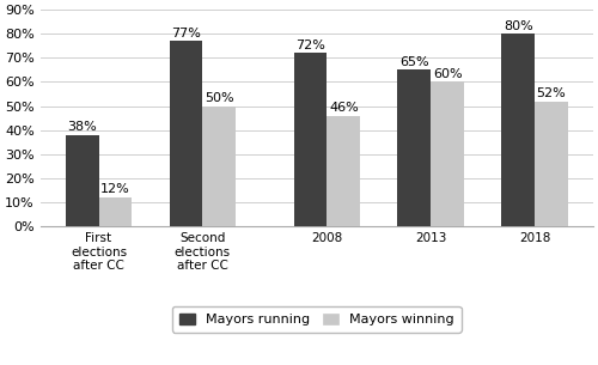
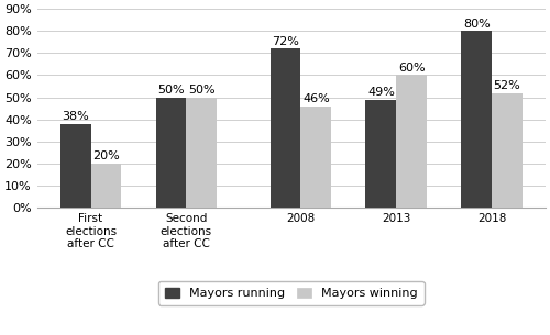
Mayors winning/First elections after CC: 12% -> 20%
Mayors running/Second elections after CC: 77% -> 50%
Mayors running/2013: 65% -> 49%
